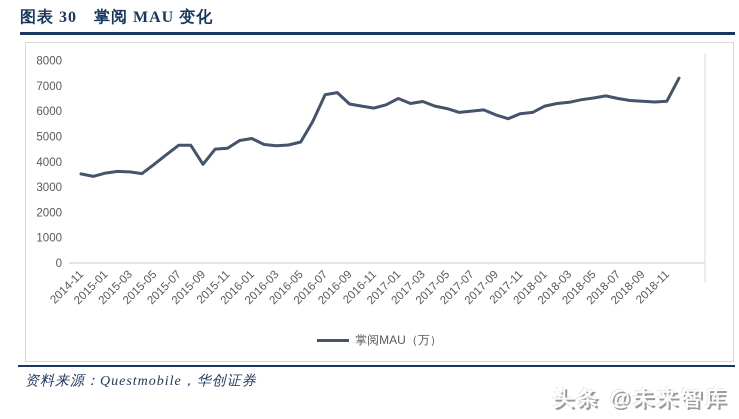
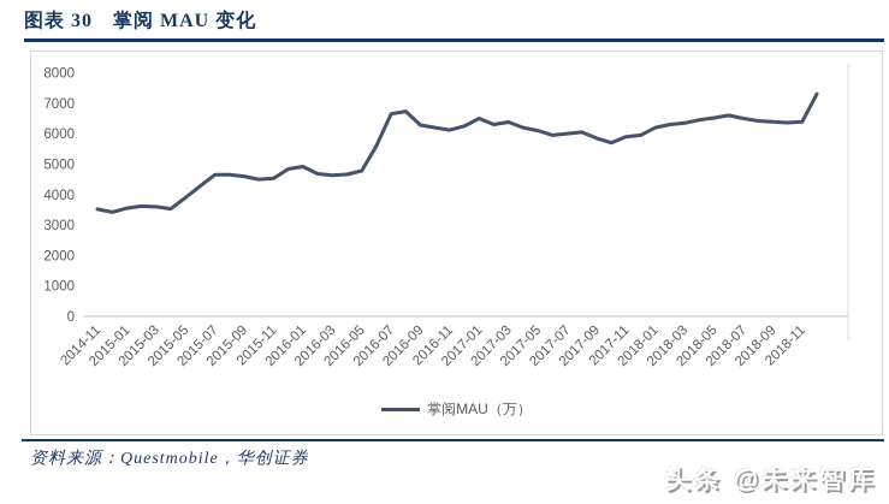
2015-09: 3900 -> 4600
